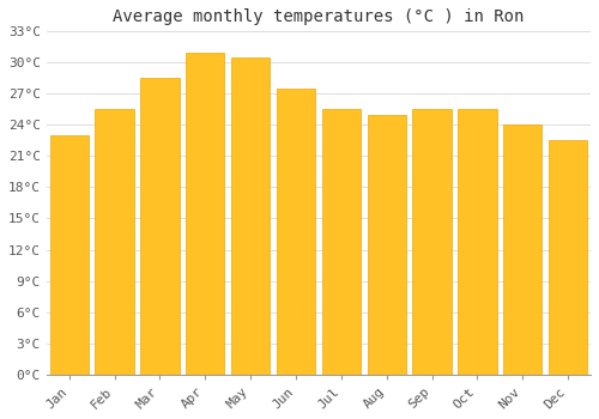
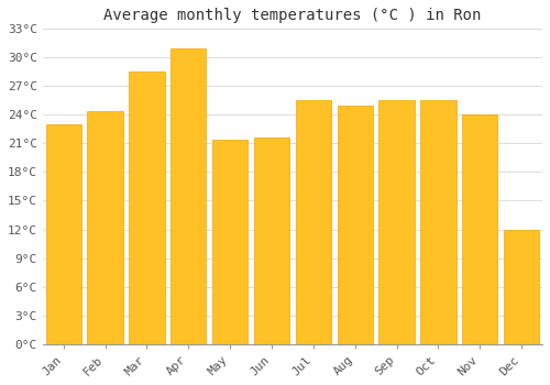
Feb: 25.5°C -> 24.4°C
May: 30.5°C -> 21.4°C
Jun: 27.5°C -> 21.6°C
Dec: 22.5°C -> 12.0°C
